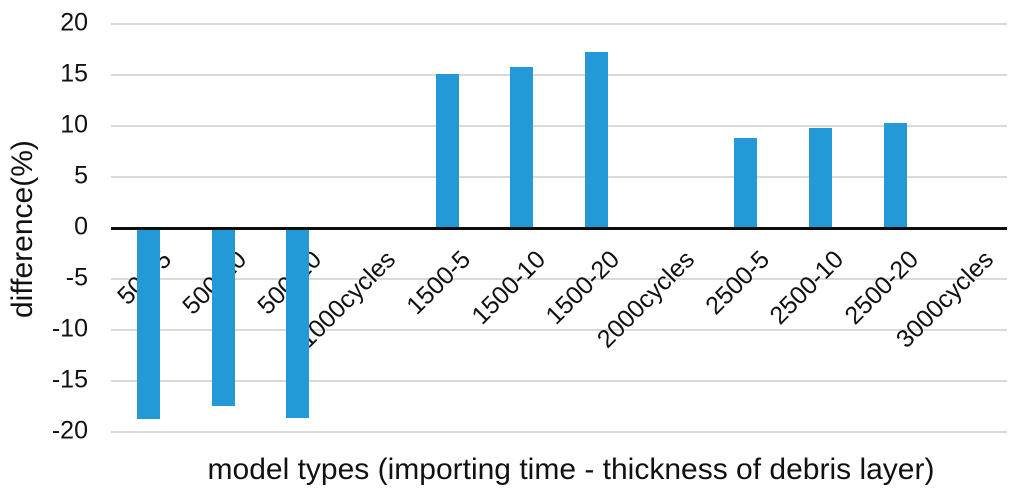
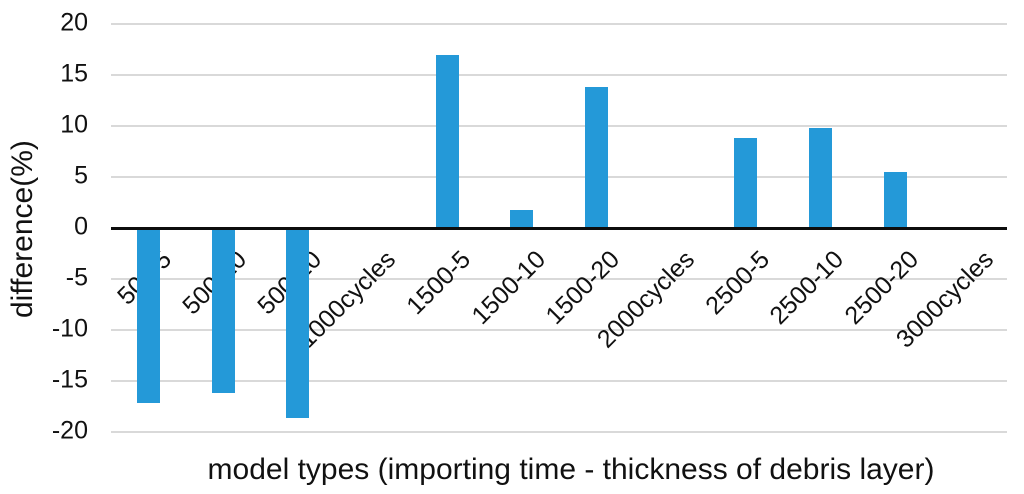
500-5: -18.6 -> -17.1
500-10: -17.4 -> -16.1
1500-5: 15.1 -> 17.0
1500-10: 15.8 -> 1.8
1500-20: 17.3 -> 13.8
2500-20: 10.3 -> 5.5
